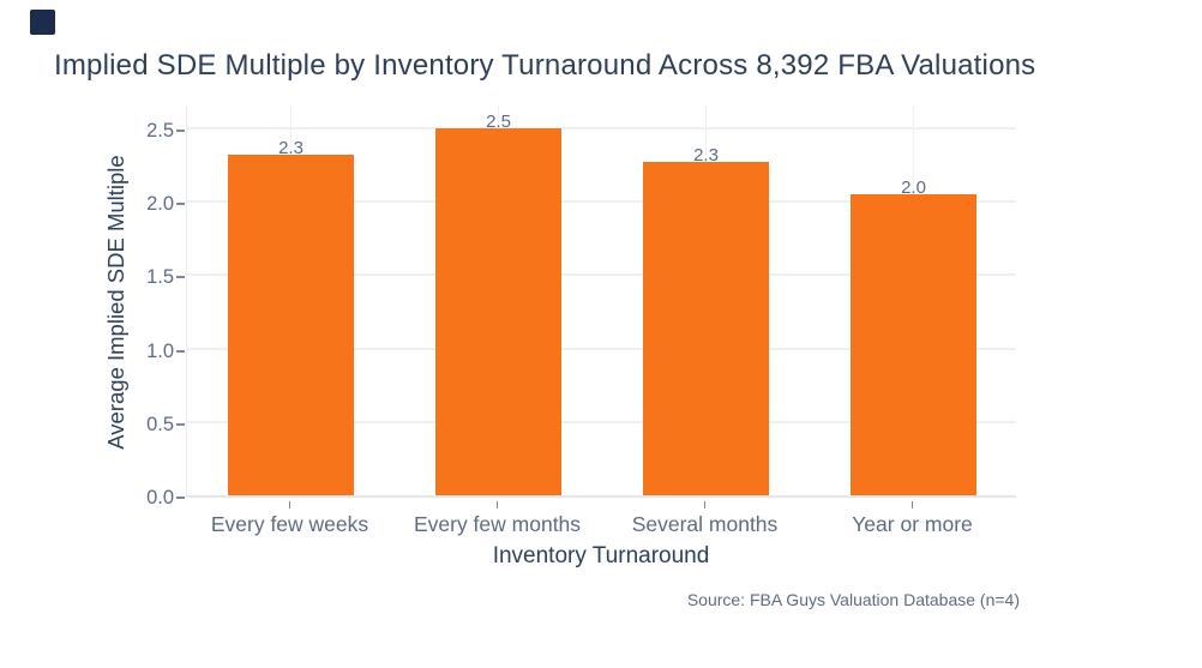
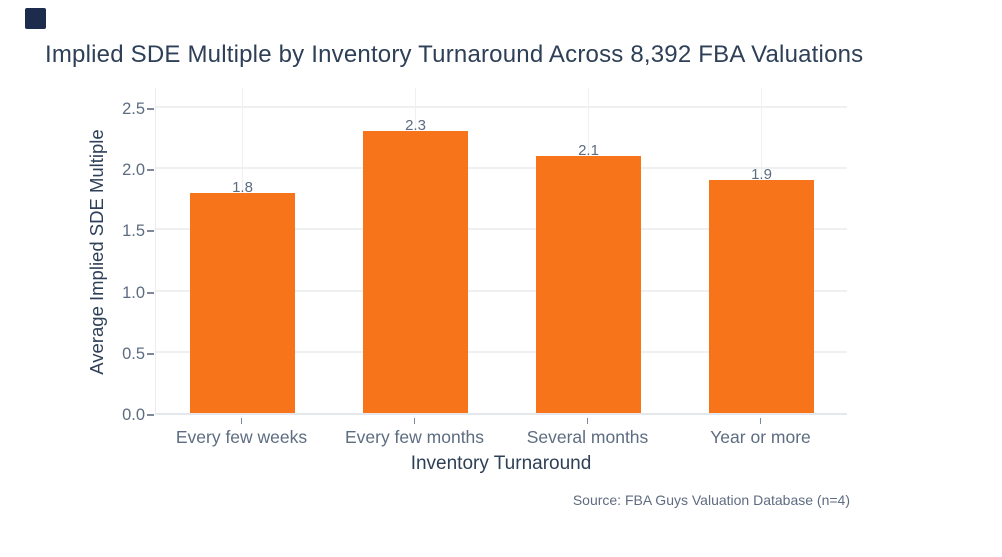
Every few weeks: 2.3 -> 1.8
Every few months: 2.5 -> 2.3
Several months: 2.3 -> 2.1
Year or more: 2.0 -> 1.9
